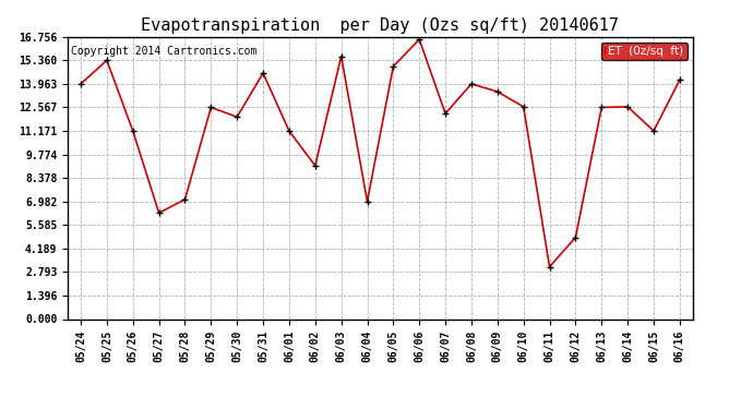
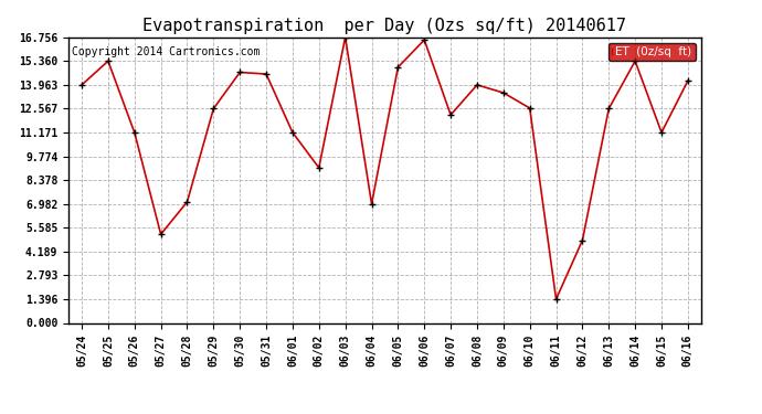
05/27: 6.3 -> 5.2
05/30: 12.0 -> 14.7
06/03: 15.6 -> 16.8
06/11: 3.1 -> 1.4
06/14: 12.6 -> 15.4
